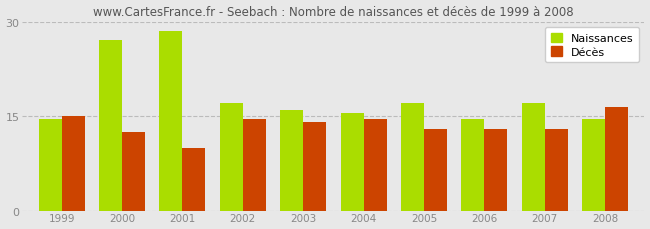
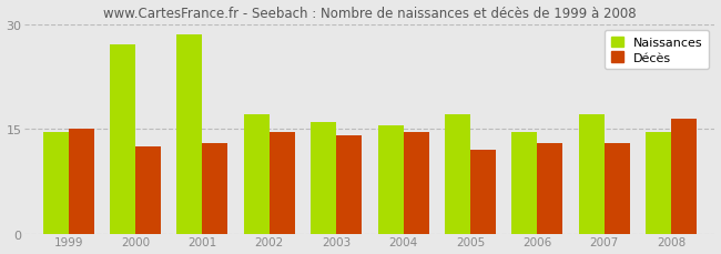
Décès/2001: 10.0 -> 13.0
Décès/2005: 13.0 -> 12.0
